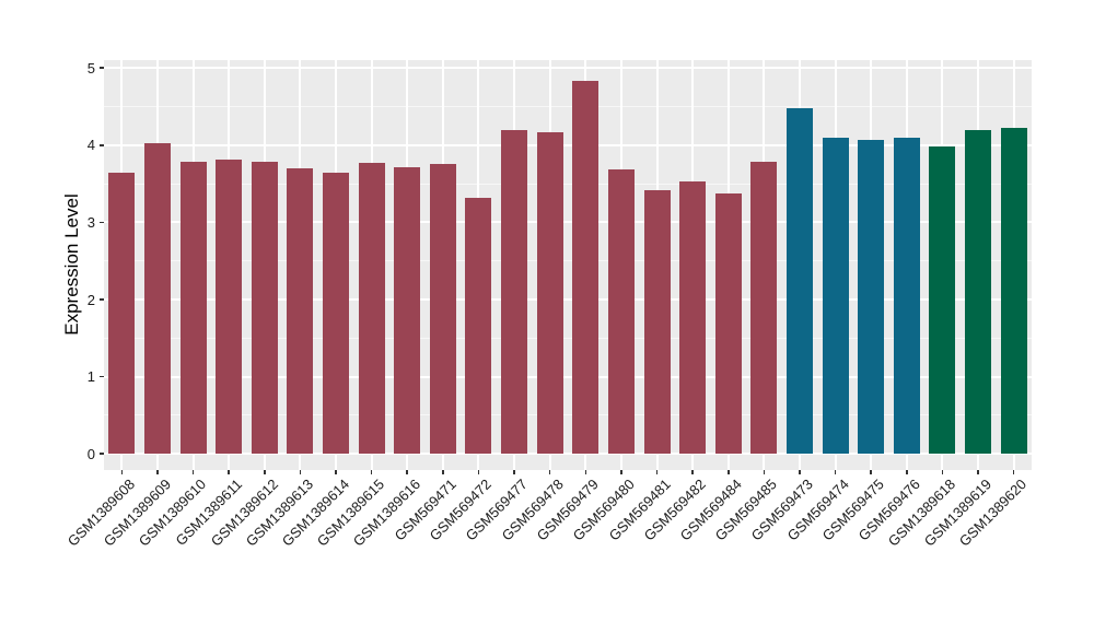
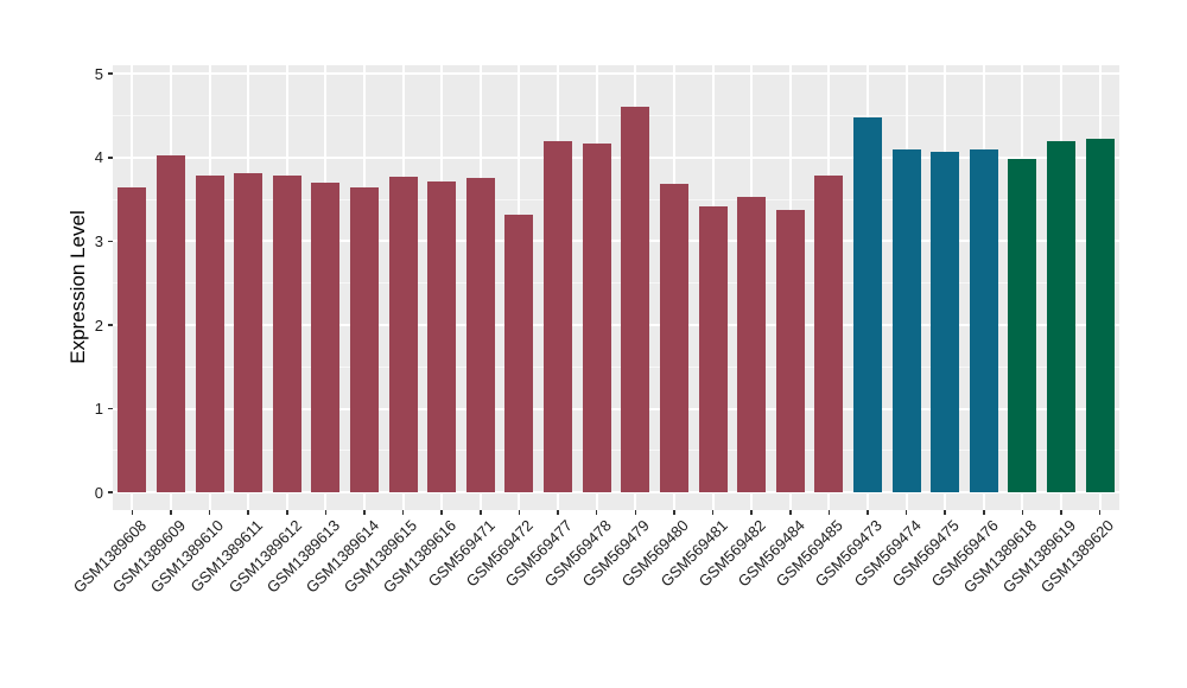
GSM569479: 4.8 -> 4.6
